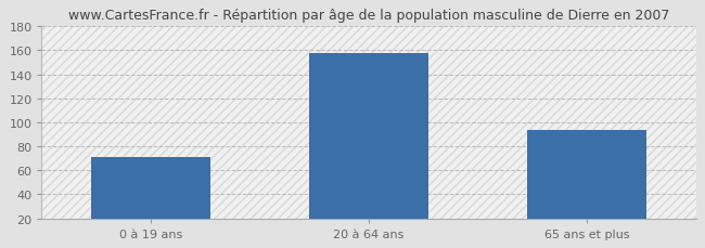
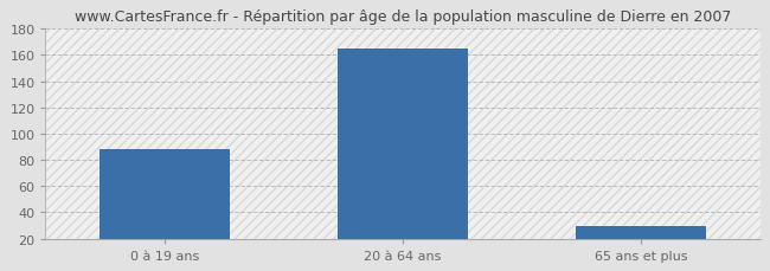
0 à 19 ans: 71 -> 88
20 à 64 ans: 158 -> 165
65 ans et plus: 94 -> 30
